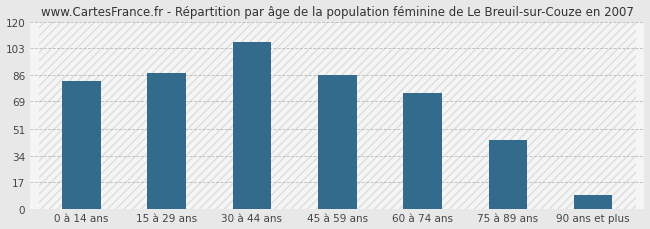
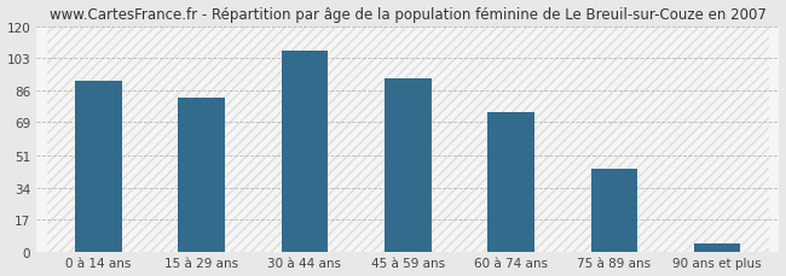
0 à 14 ans: 82 -> 91
15 à 29 ans: 87 -> 82
45 à 59 ans: 86 -> 92
90 ans et plus: 9 -> 4
